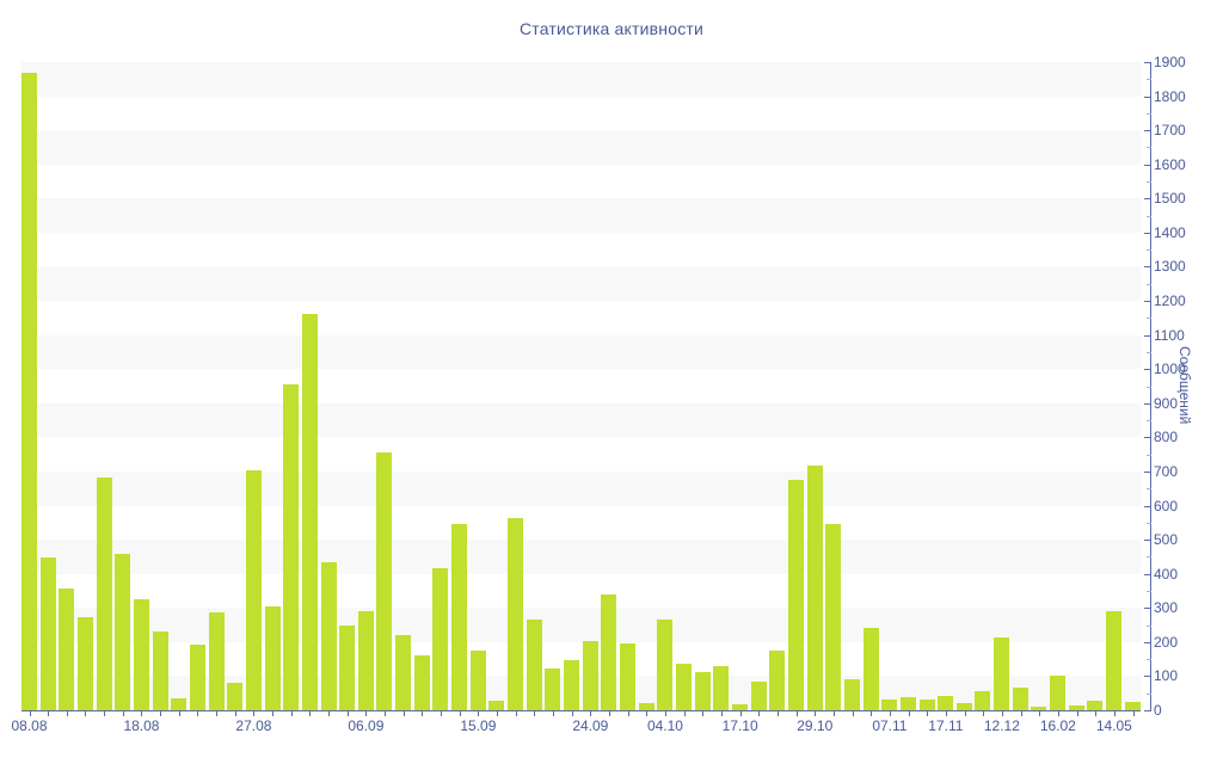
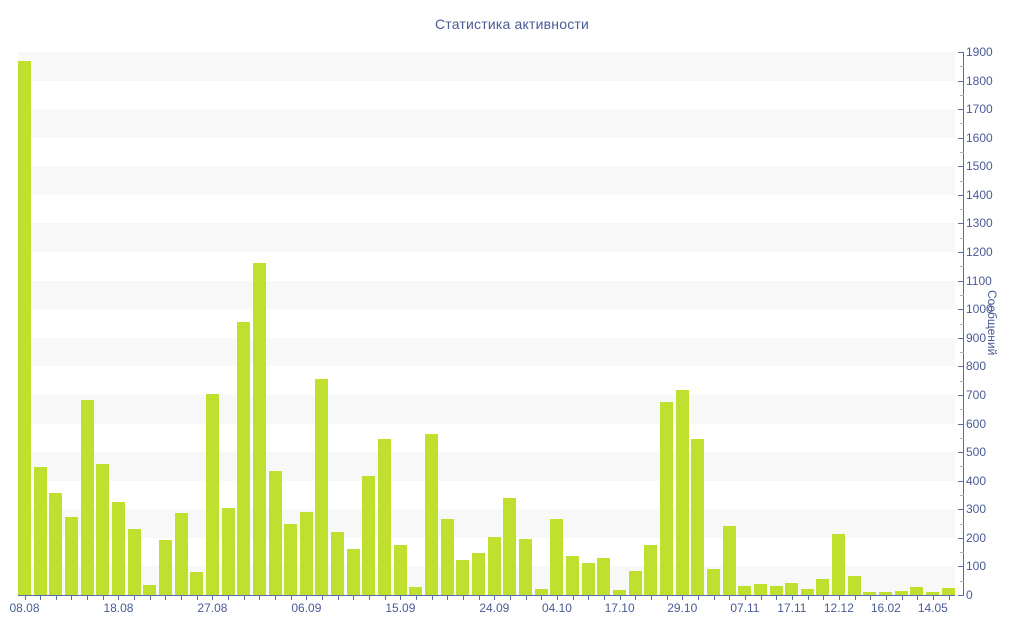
16.02: 100 -> 10
14.05: 290 -> 10
